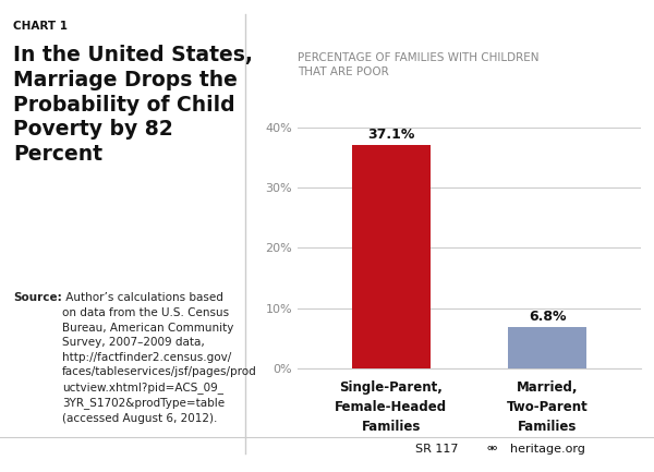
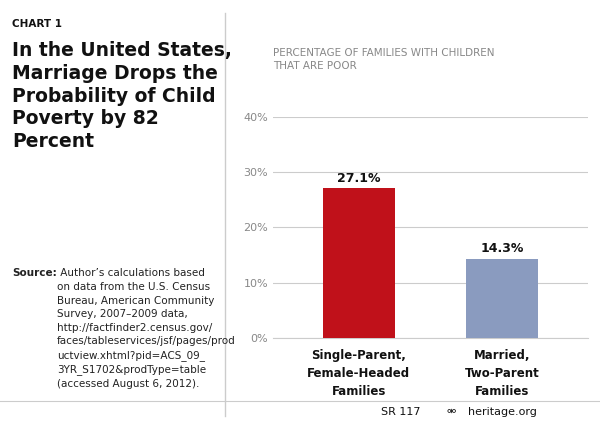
Single-Parent, Female-Headed Families: 37.1% -> 27.1%
Married, Two-Parent Families: 6.8% -> 14.3%
